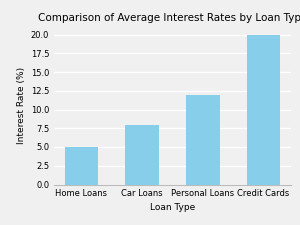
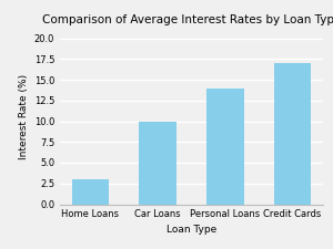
Home Loans: 5 -> 3
Car Loans: 8 -> 10
Personal Loans: 12 -> 14
Credit Cards: 20 -> 17
